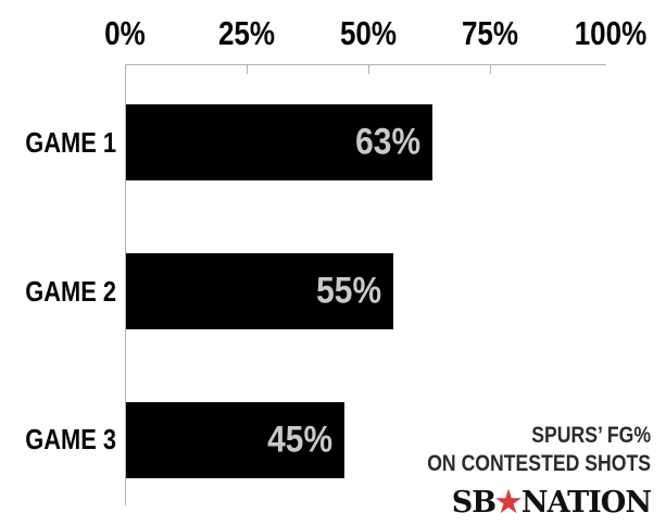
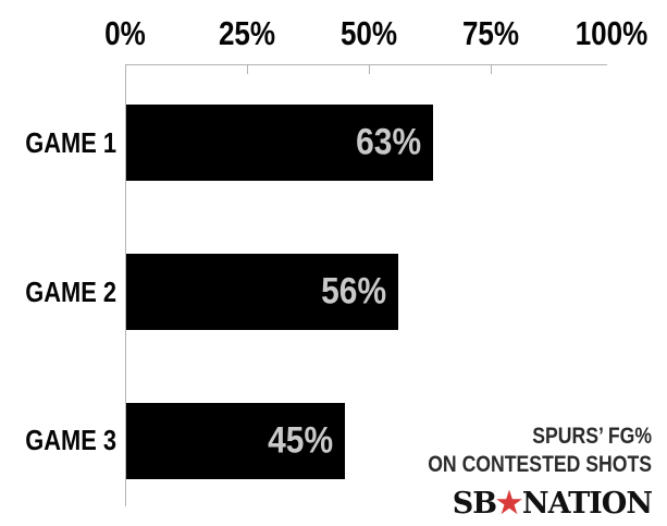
GAME 2: 55% -> 56%
